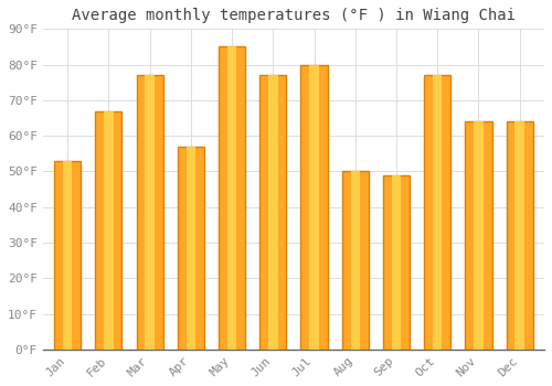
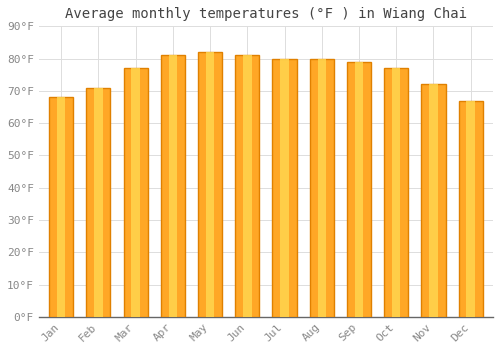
Jan: 53°F -> 68°F
Feb: 67°F -> 71°F
Apr: 57°F -> 81°F
May: 85°F -> 82°F
Jun: 77°F -> 81°F
Aug: 50°F -> 80°F
Sep: 49°F -> 79°F
Nov: 64°F -> 72°F
Dec: 64°F -> 67°F
